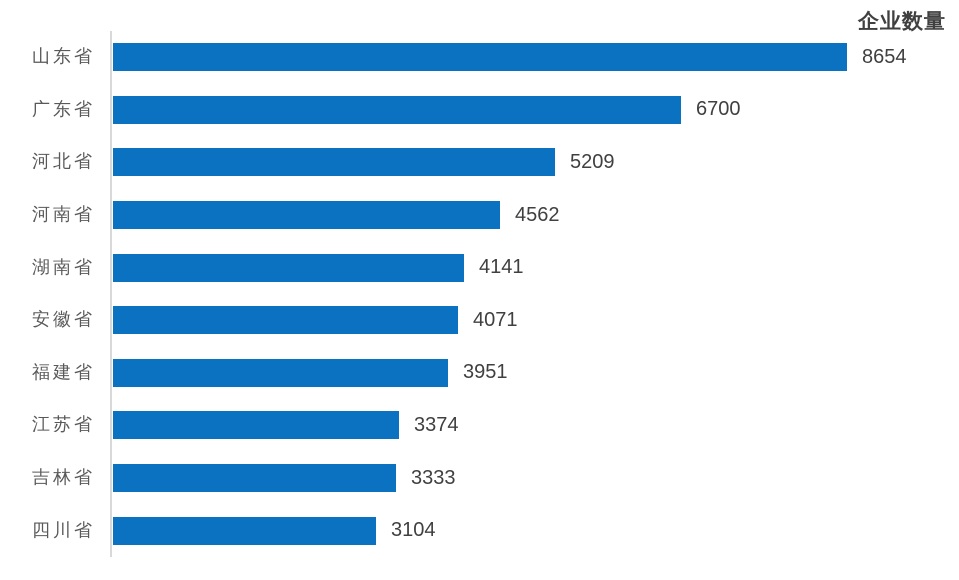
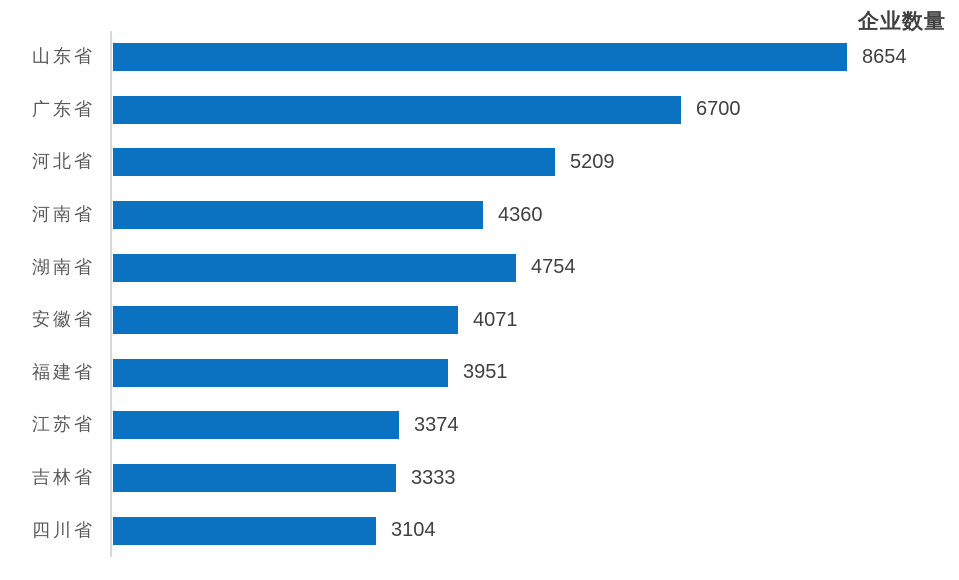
河南省: 4562 -> 4360
湖南省: 4141 -> 4754
